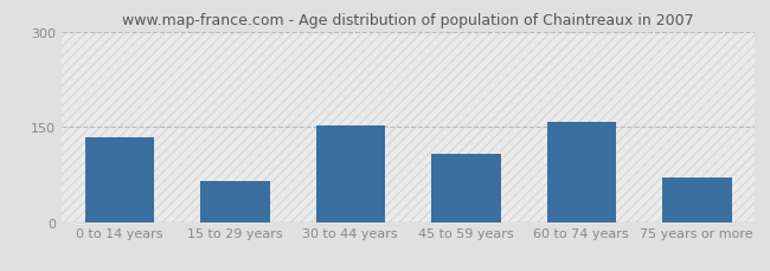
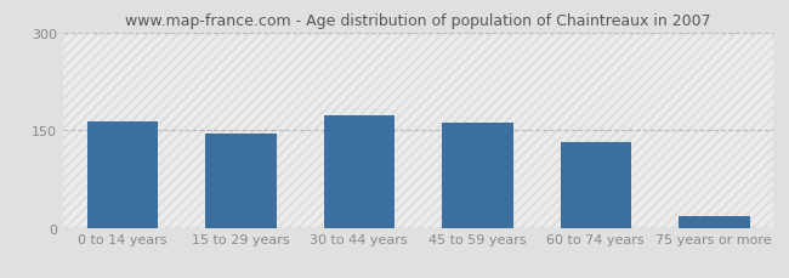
0 to 14 years: 134 -> 163
15 to 29 years: 64 -> 144
30 to 44 years: 152 -> 172
45 to 59 years: 108 -> 162
60 to 74 years: 158 -> 131
75 years or more: 70 -> 18
